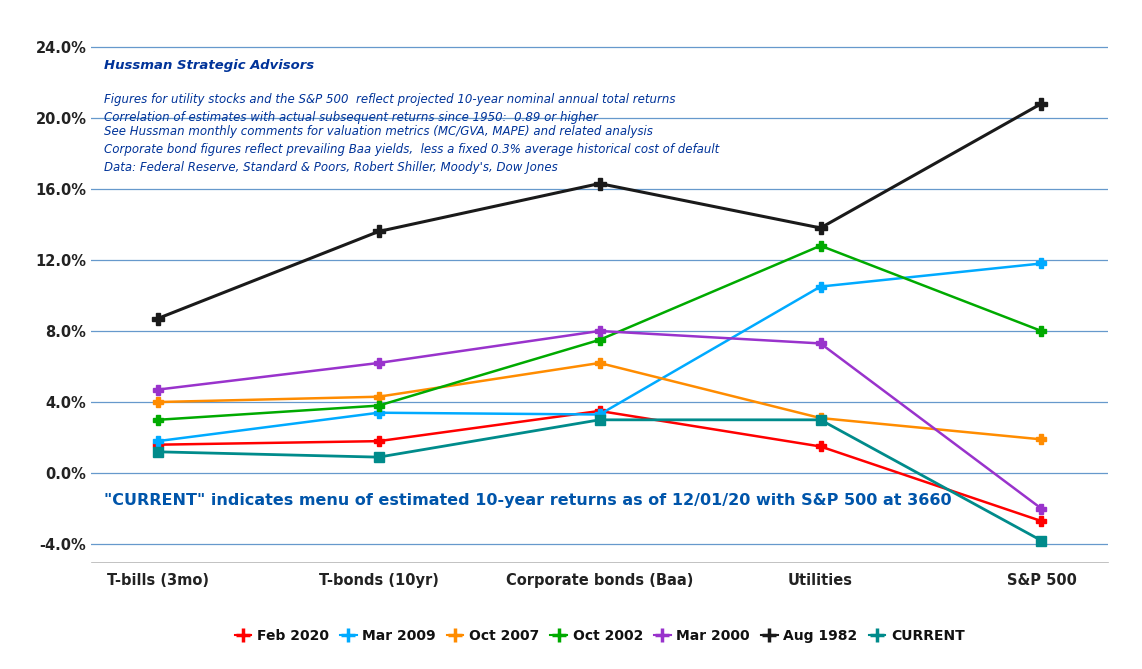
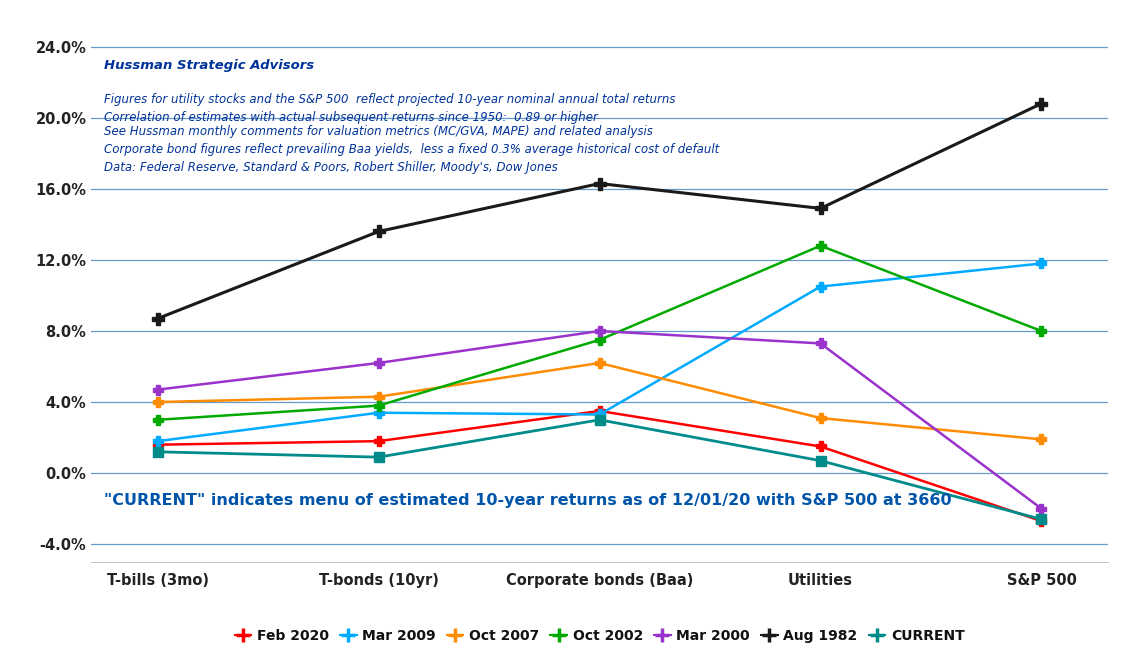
Aug 1982/Utilities: 13.8% -> 14.9%
CURRENT/Utilities: 3.0% -> 0.7%
CURRENT/S&P 500: -3.8% -> -2.6%
